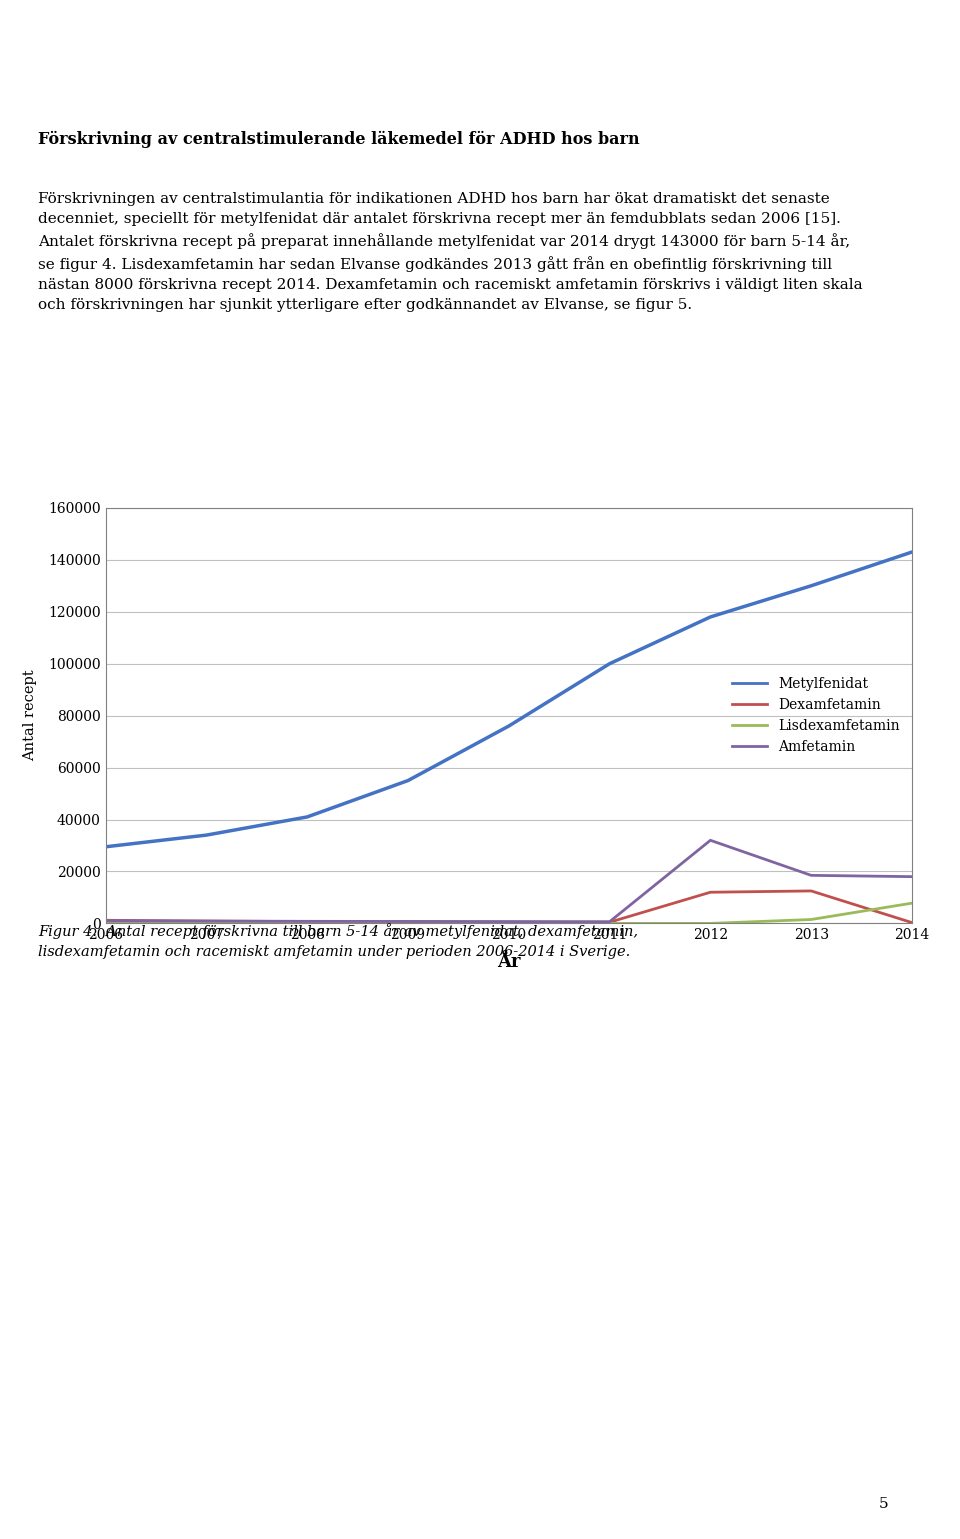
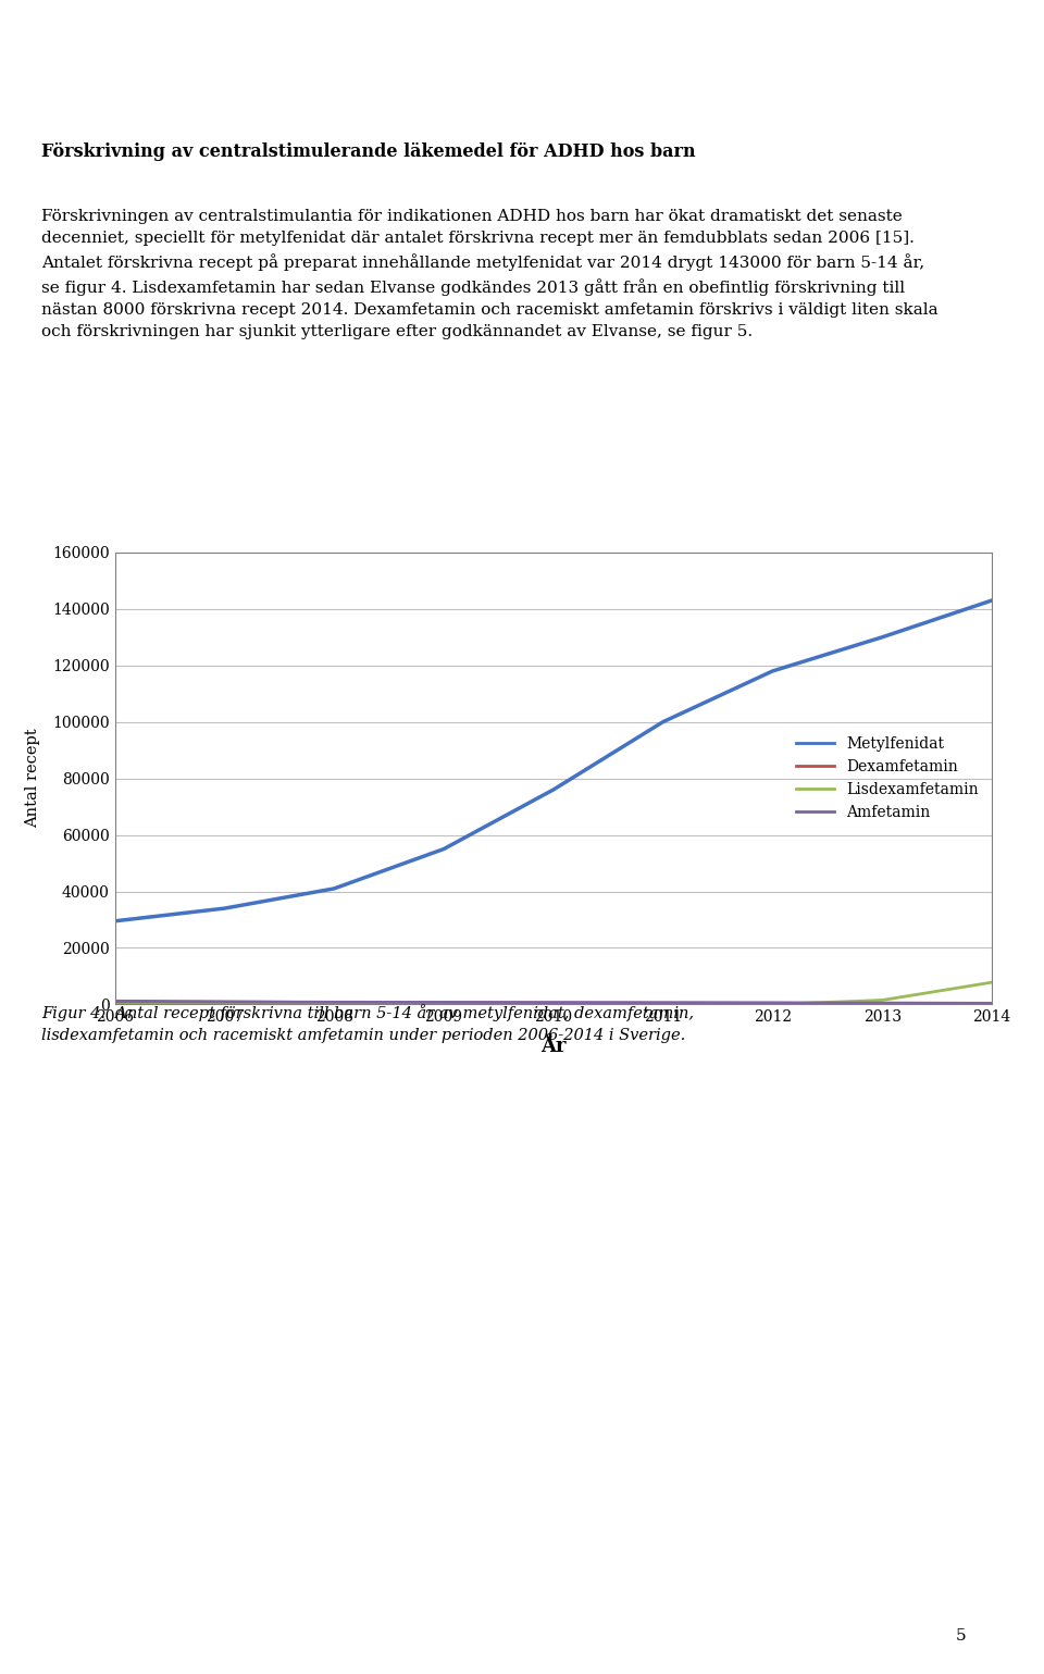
Dexamfetamin/2012: 12000 -> 400
Amfetamin/2012: 32000 -> 600
Dexamfetamin/2013: 12500 -> 400
Amfetamin/2013: 18500 -> 500
Amfetamin/2014: 18000 -> 400
